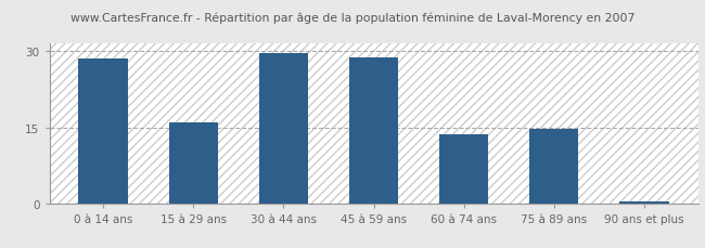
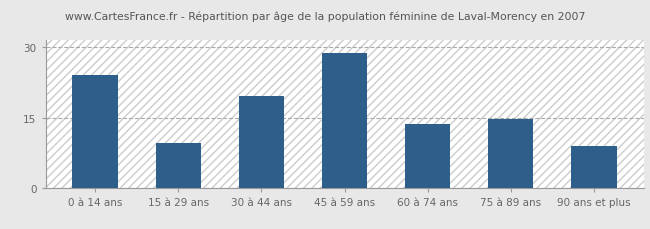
0 à 14 ans: 28.5 -> 24.0
15 à 29 ans: 16.0 -> 9.5
30 à 44 ans: 29.7 -> 19.5
90 ans et plus: 0.4 -> 9.0
